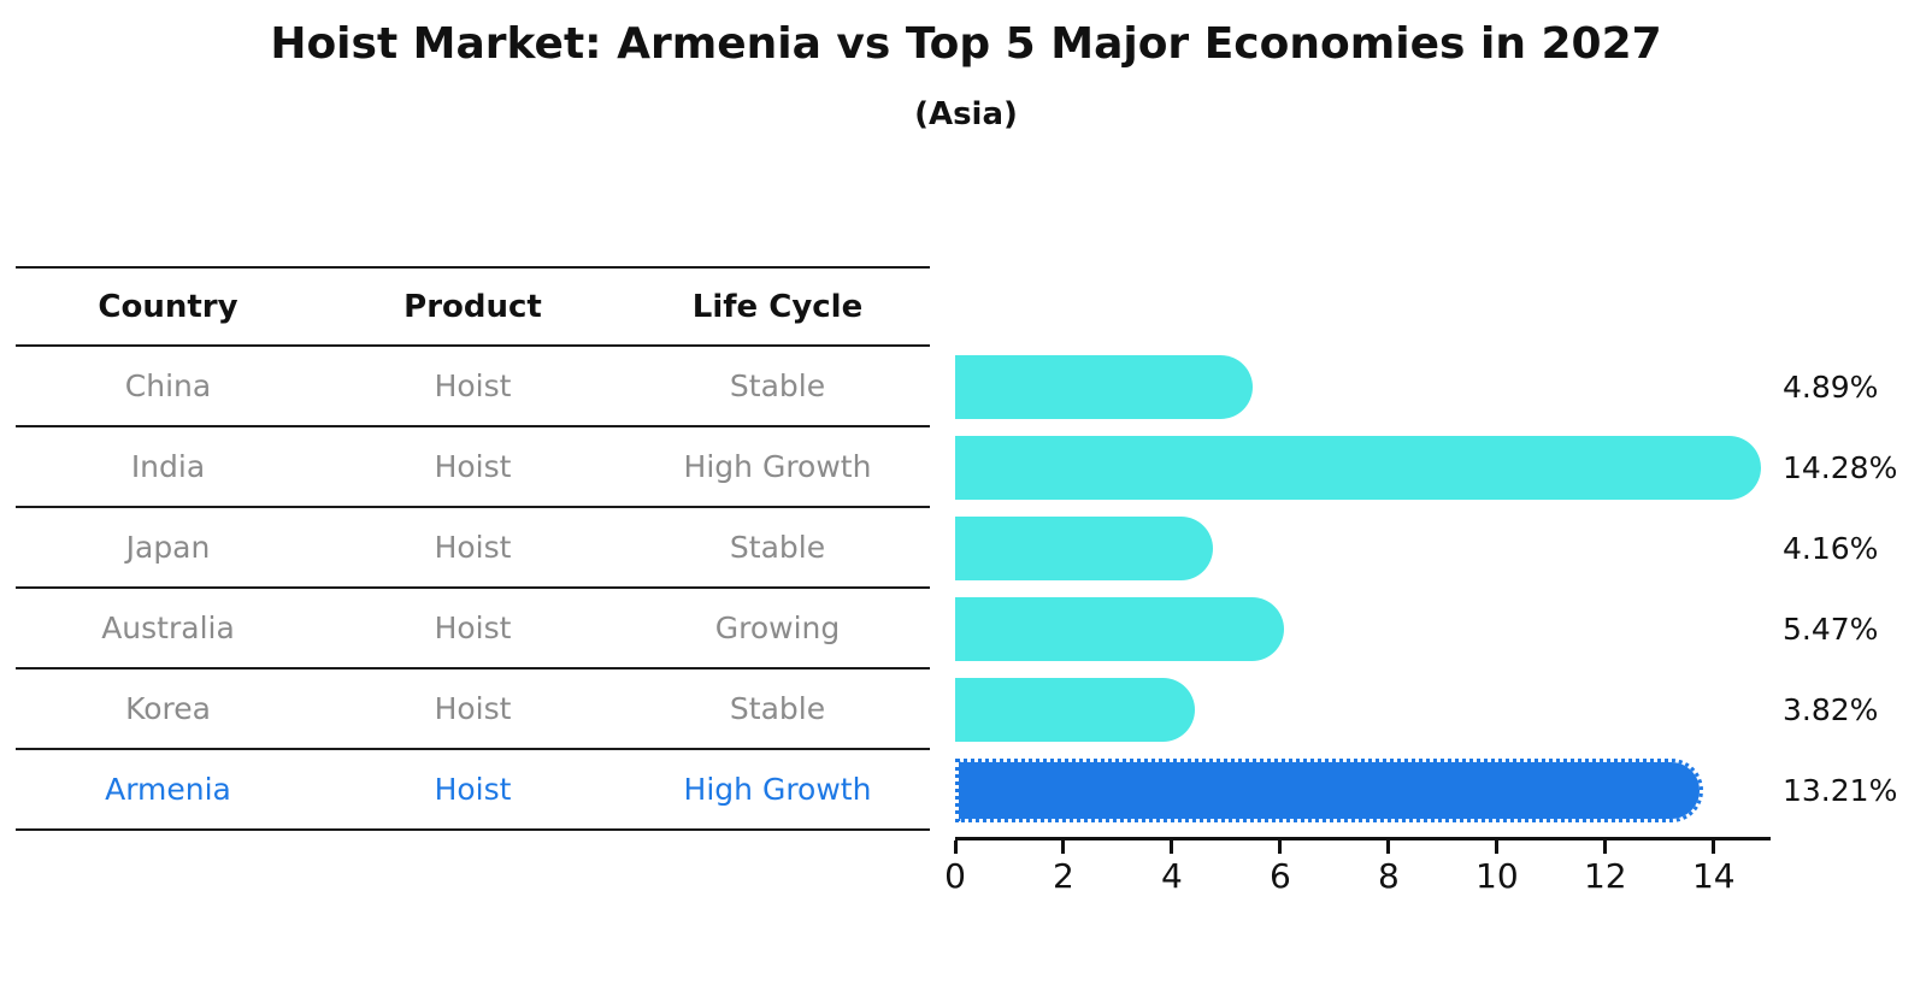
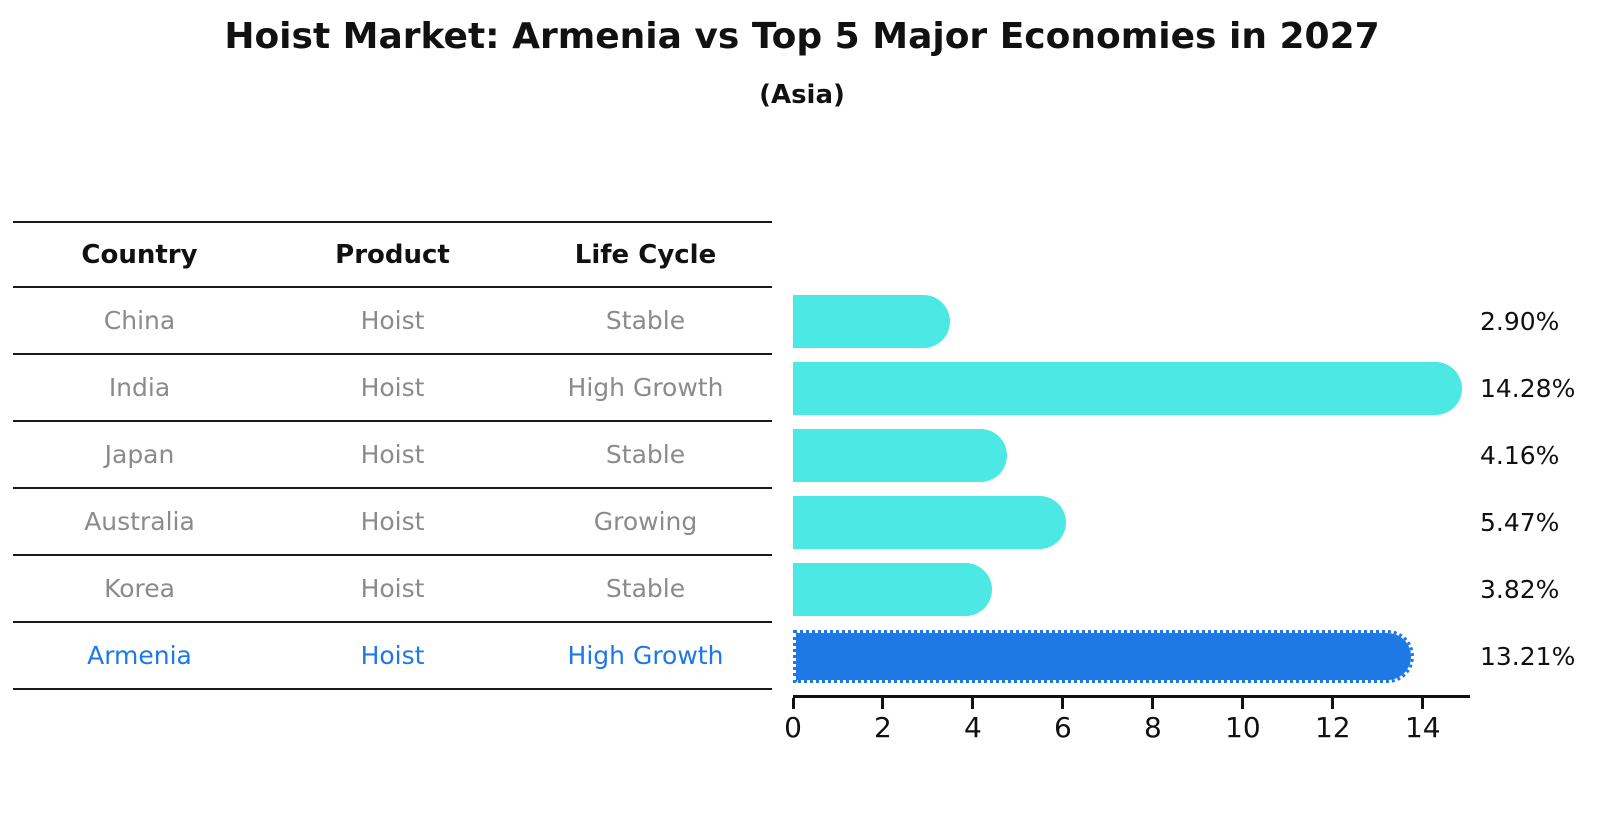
China: 4.89% -> 2.90%
